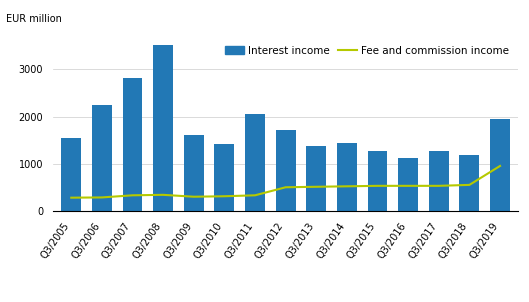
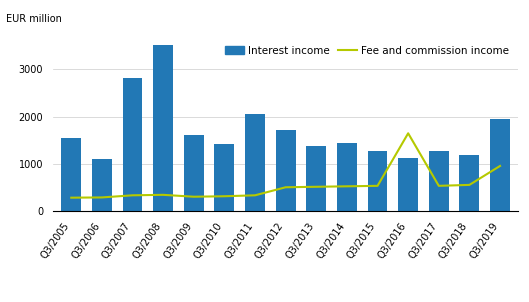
Interest income/Q3/2006: 2240 -> 1100
Fee and commission income/Q3/2016: 540 -> 1650
